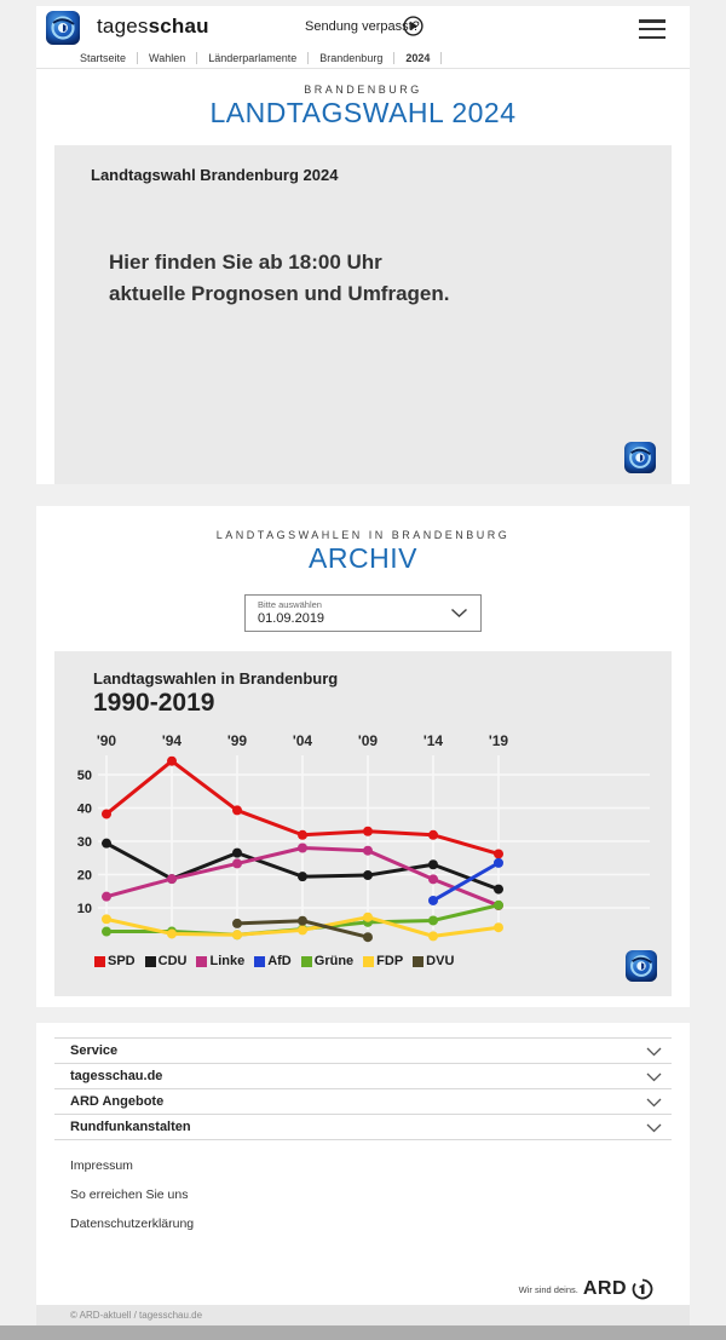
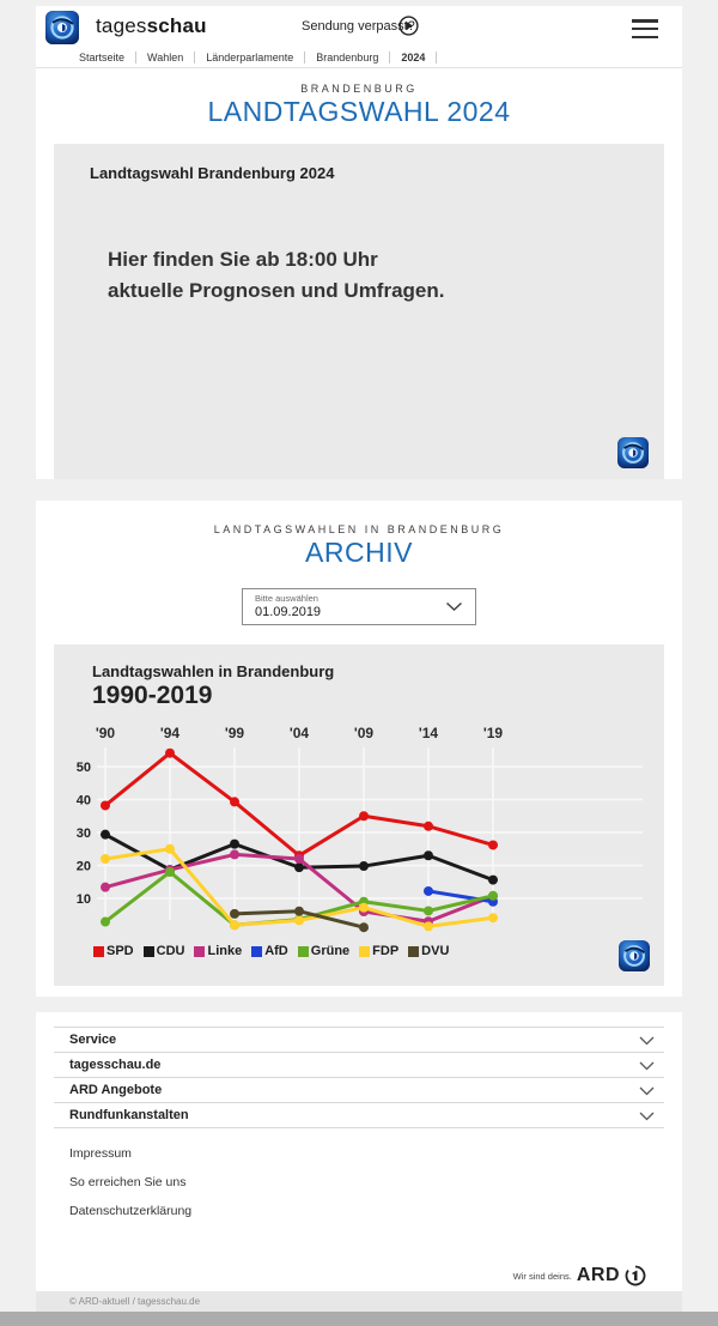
FDP/'90: 7 -> 22
Grüne/'94: 3 -> 18
FDP/'94: 2 -> 25
SPD/'04: 32 -> 23
Linke/'04: 28 -> 22
SPD/'09: 33 -> 35
Linke/'09: 27 -> 6
Grüne/'09: 6 -> 9
Linke/'14: 19 -> 3
AfD/'19: 24 -> 9
